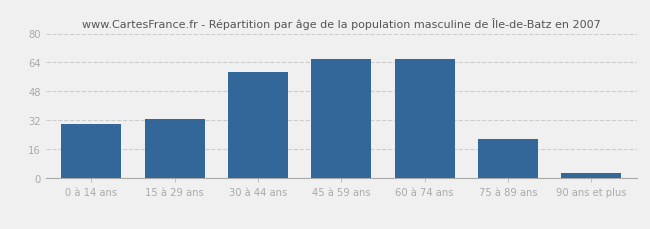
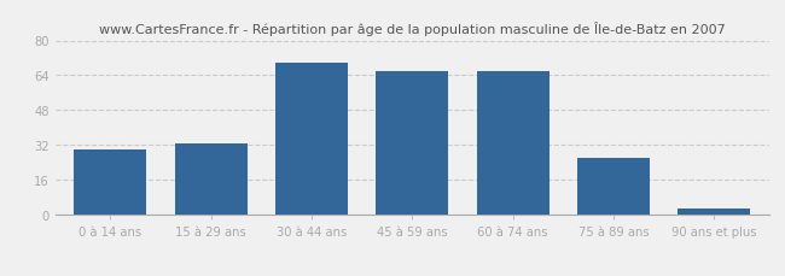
30 à 44 ans: 59 -> 70
75 à 89 ans: 22 -> 26
